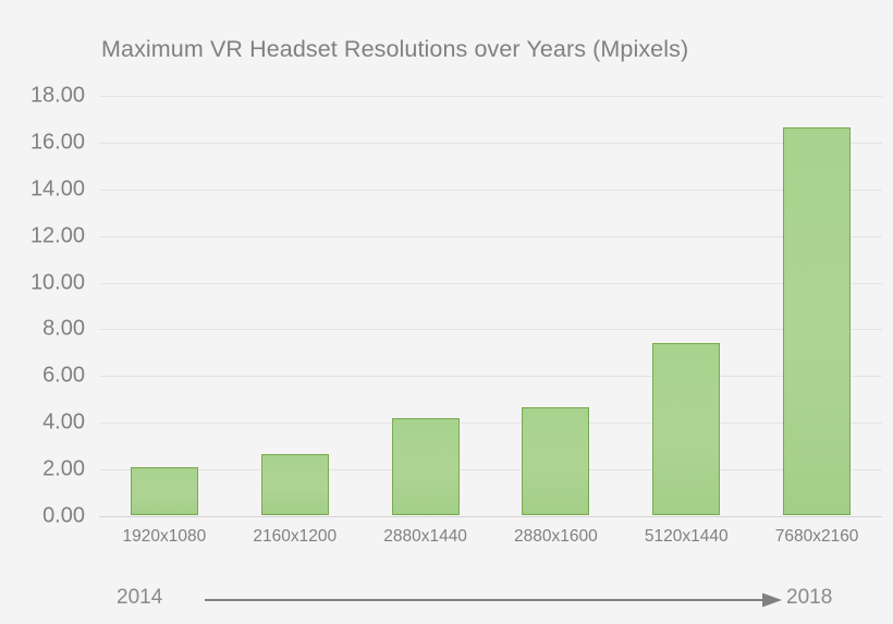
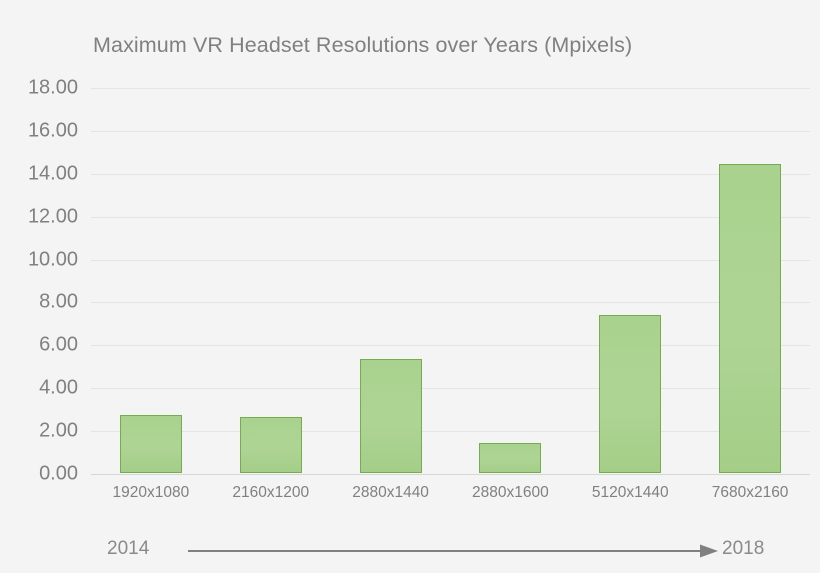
1920x1080: 2.1 -> 2.7
2880x1440: 4.2 -> 5.3
2880x1600: 4.6 -> 1.4
7680x2160: 16.6 -> 14.4
